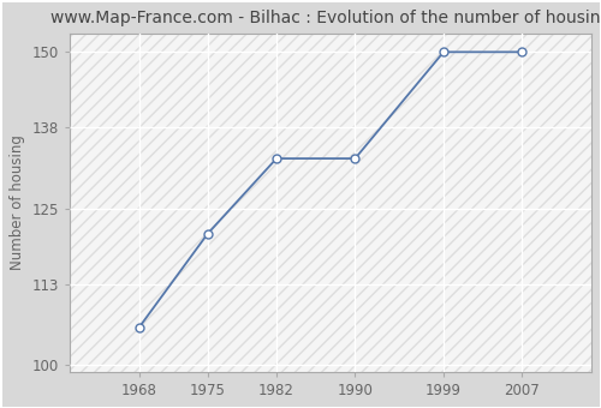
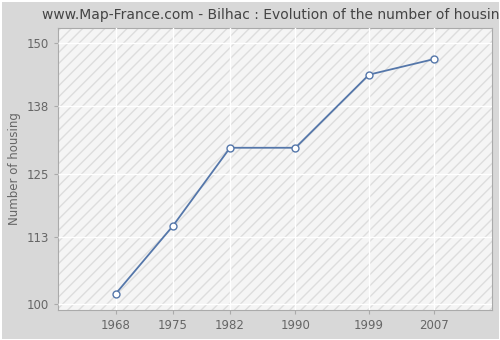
1968: 106 -> 102
1975: 121 -> 115
1982: 133 -> 130
1990: 133 -> 130
1999: 150 -> 144
2007: 150 -> 147
